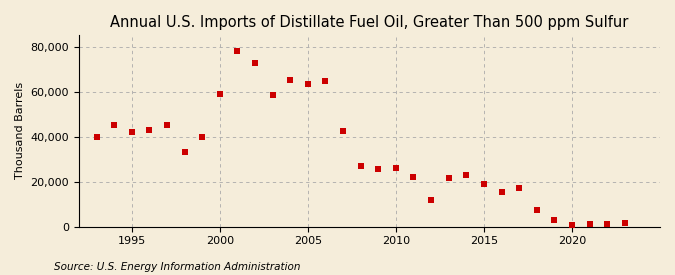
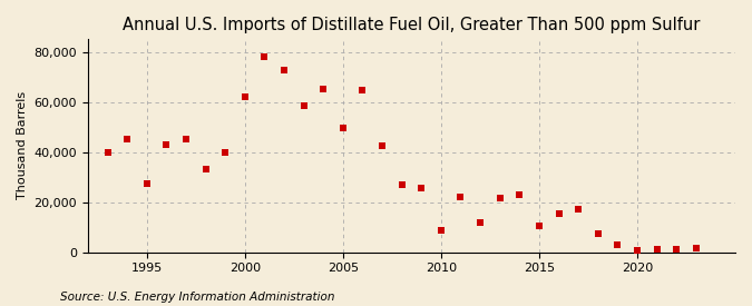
1995: 42,000 -> 27,500
2000: 59,000 -> 62,000
2005: 63,500 -> 49,500
2010: 26,000 -> 8,500
2015: 19,000 -> 10,500
